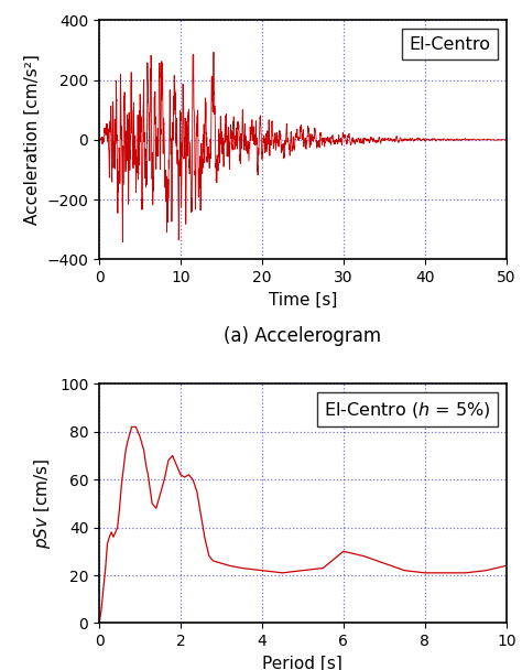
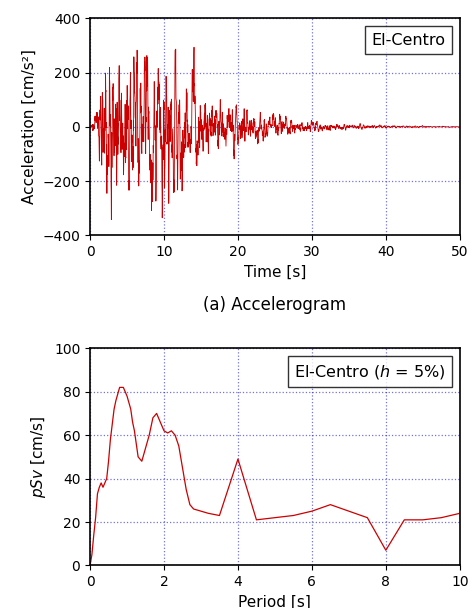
4: 22 -> 49
6: 30 -> 25
8: 21 -> 7
